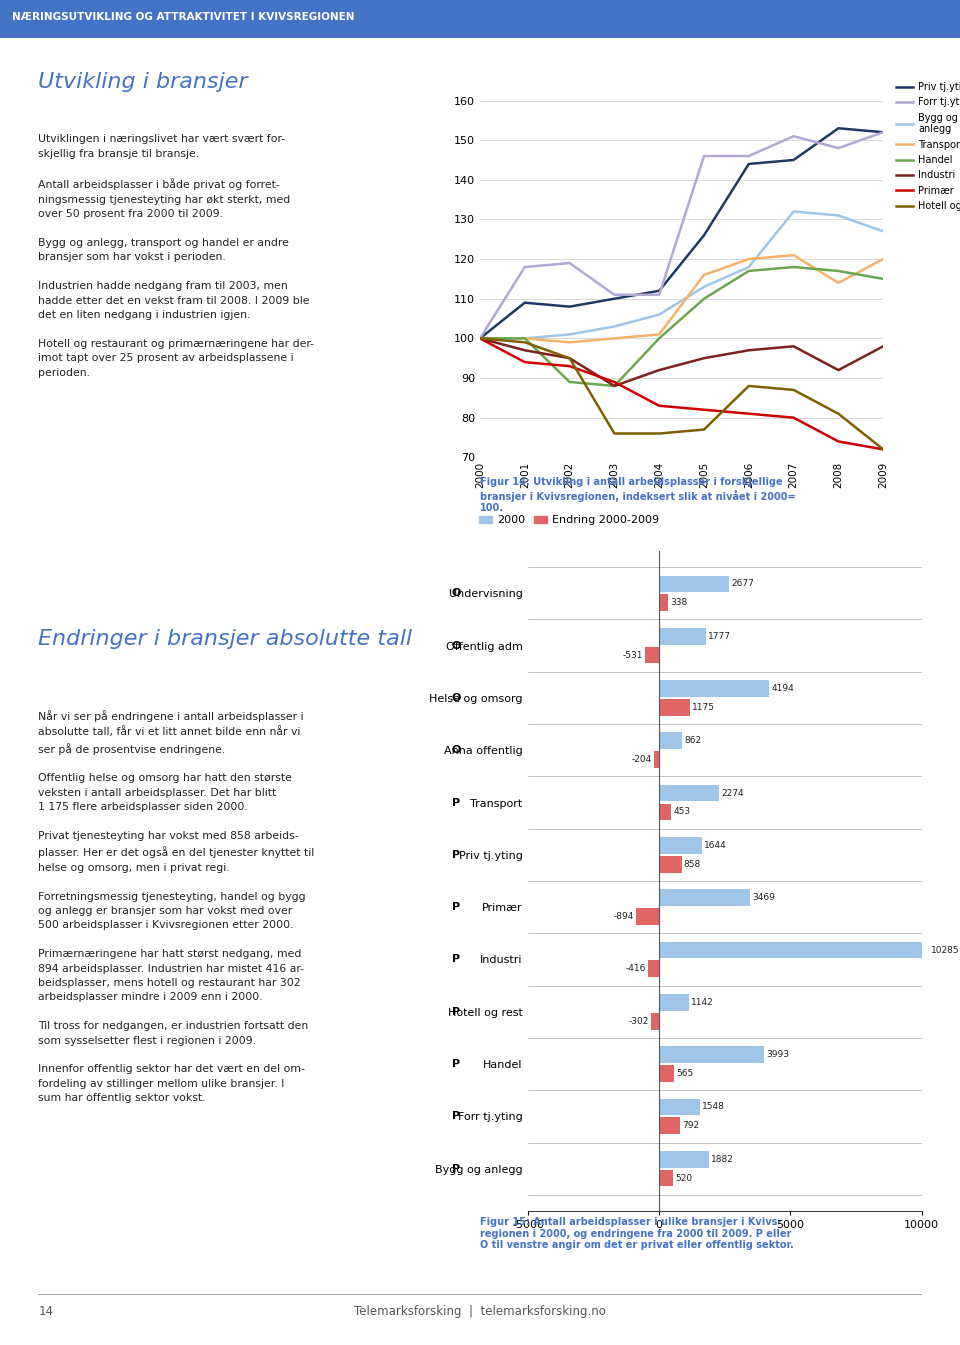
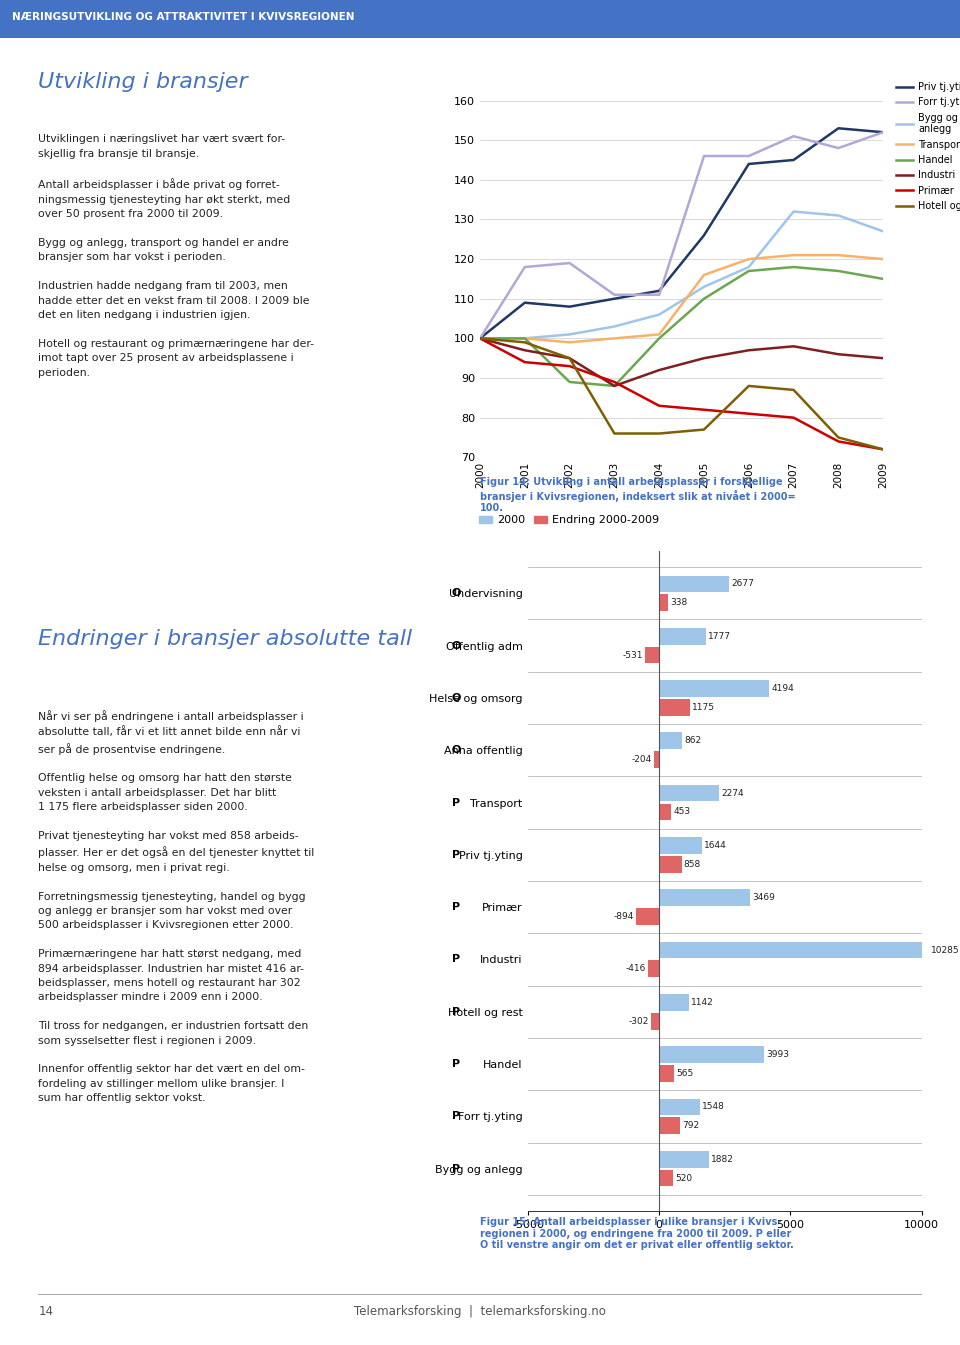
Transport/2008: 114 -> 121
Industri/2008: 92 -> 96
Hotell og rest/2008: 81 -> 75
Industri/2009: 98 -> 95
